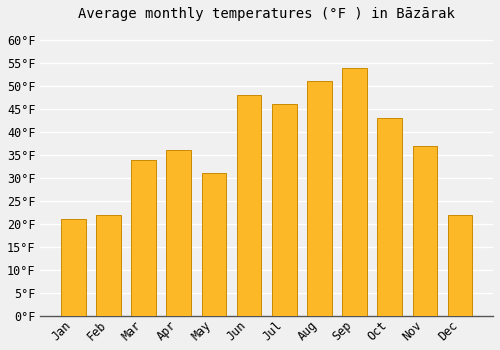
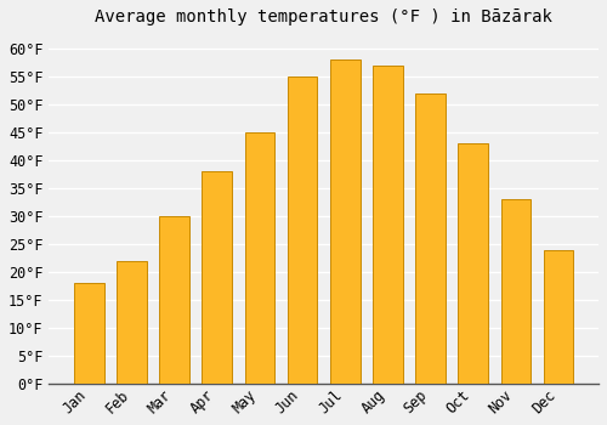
Jan: 21°F -> 18°F
Mar: 34°F -> 30°F
Apr: 36°F -> 38°F
May: 31°F -> 45°F
Jun: 48°F -> 55°F
Jul: 46°F -> 58°F
Aug: 51°F -> 57°F
Sep: 54°F -> 52°F
Nov: 37°F -> 33°F
Dec: 22°F -> 24°F
